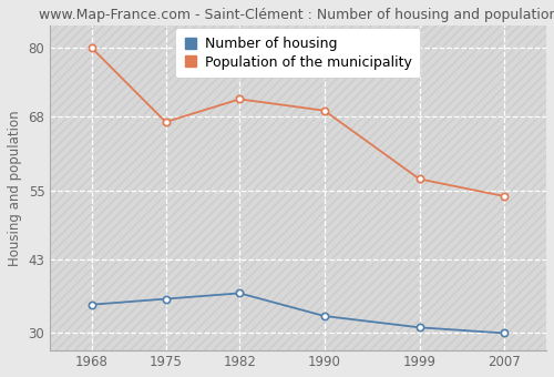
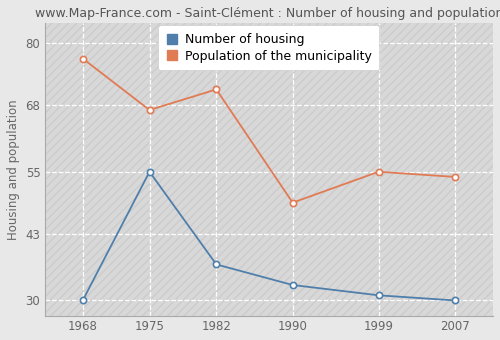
Number of housing/1968: 35 -> 30
Population of the municipality/1968: 80 -> 77
Number of housing/1975: 36 -> 55
Population of the municipality/1990: 69 -> 49
Population of the municipality/1999: 57 -> 55
